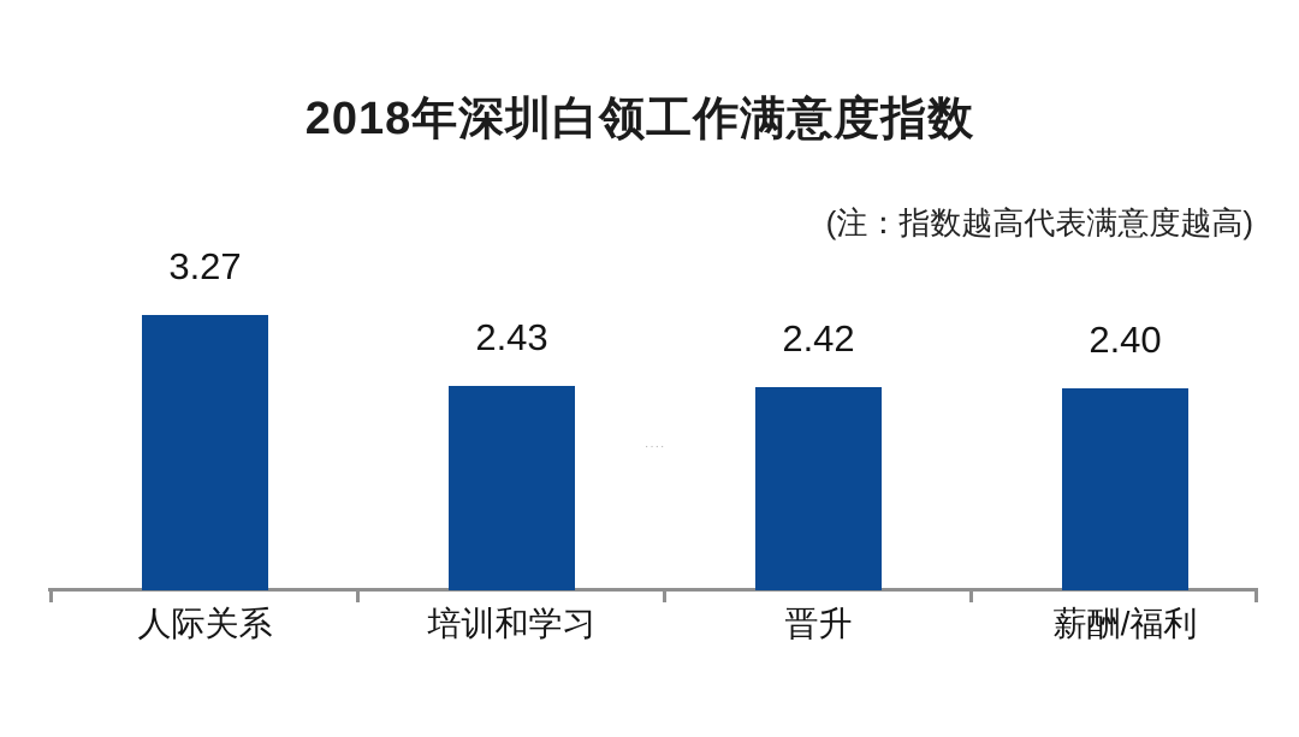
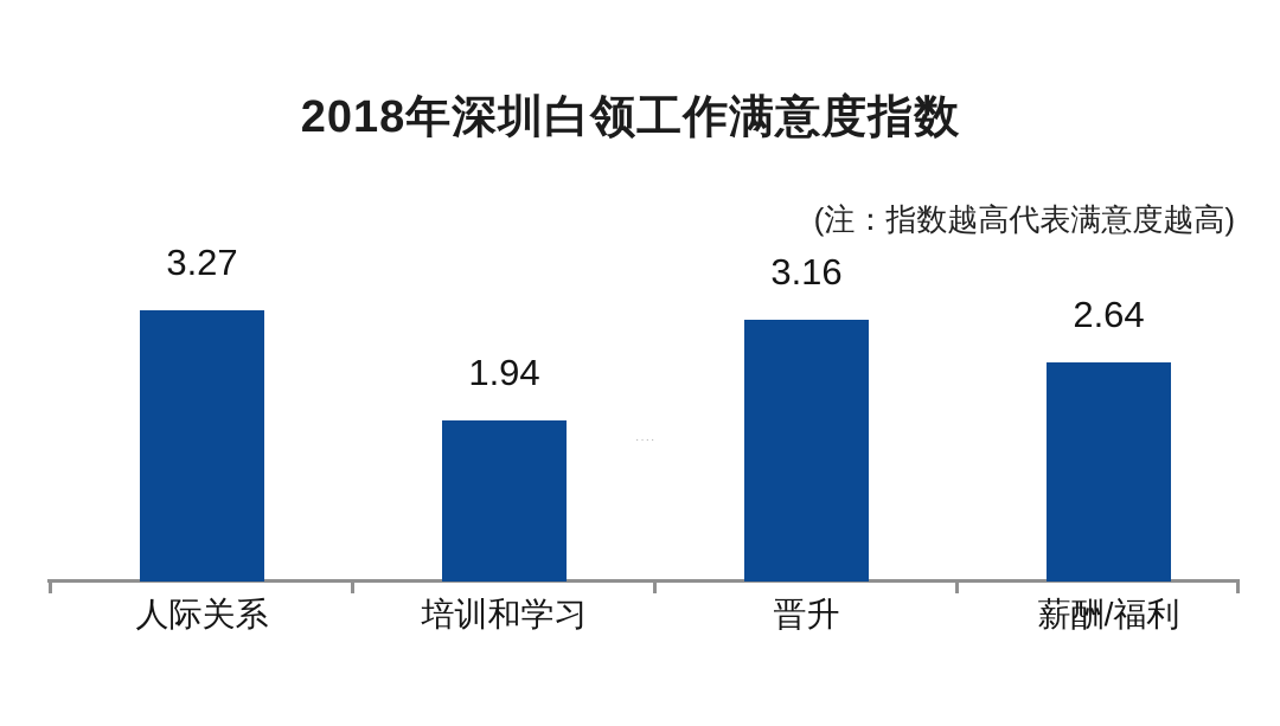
培训和学习: 2.43 -> 1.94
晋升: 2.42 -> 3.16
薪酬/福利: 2.40 -> 2.64
